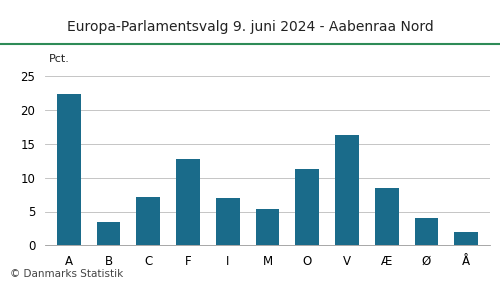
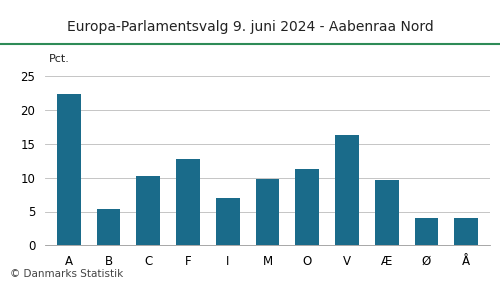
B: 3.5 -> 5.4
C: 7.2 -> 10.2
M: 5.3 -> 9.8
Æ: 8.4 -> 9.6
Å: 2.0 -> 4.0
